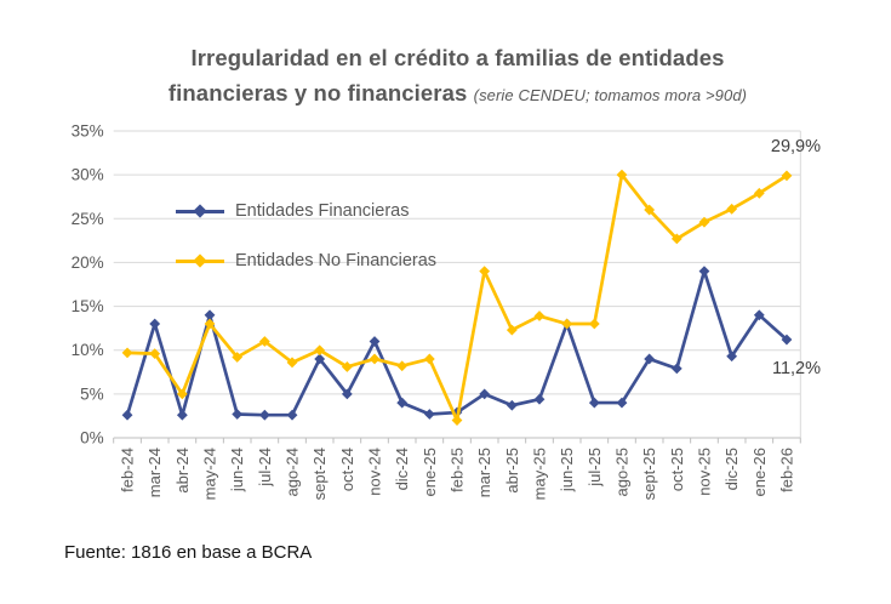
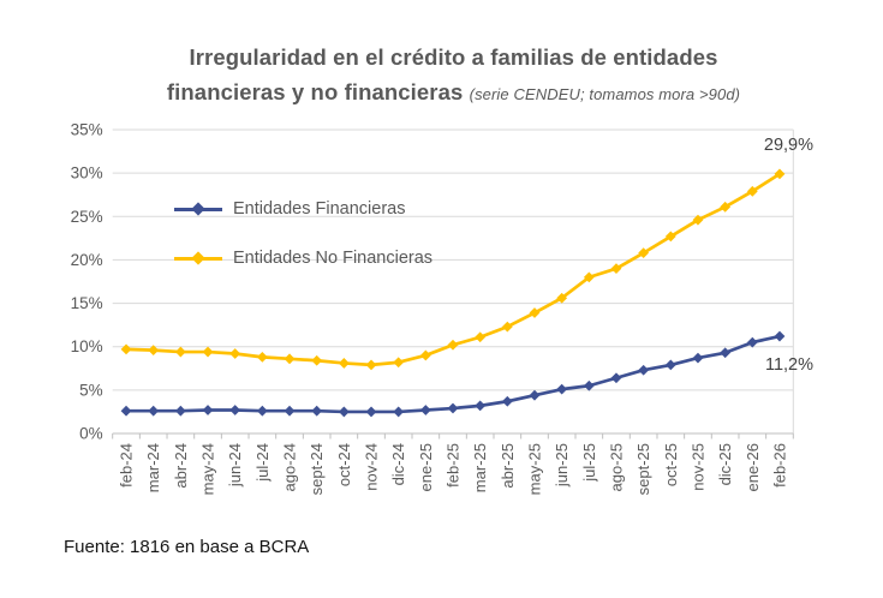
Entidades Financieras/mar-24: 13% -> 3%
Entidades No Financieras/abr-24: 5% -> 9%
Entidades Financieras/may-24: 14% -> 3%
Entidades No Financieras/may-24: 13% -> 9%
Entidades No Financieras/jul-24: 11% -> 9%
Entidades Financieras/sept-24: 9% -> 3%
Entidades No Financieras/sept-24: 10% -> 8%
Entidades Financieras/oct-24: 5% -> 2%
Entidades Financieras/nov-24: 11% -> 2%
Entidades No Financieras/nov-24: 9% -> 8%
Entidades Financieras/dic-24: 4% -> 2%
Entidades No Financieras/feb-25: 2% -> 10%
Entidades Financieras/mar-25: 5% -> 3%
Entidades No Financieras/mar-25: 19% -> 11%
Entidades Financieras/jun-25: 13% -> 5%
Entidades No Financieras/jun-25: 13% -> 16%
Entidades Financieras/jul-25: 4% -> 6%
Entidades No Financieras/jul-25: 13% -> 18%
Entidades Financieras/ago-25: 4% -> 6%
Entidades No Financieras/ago-25: 30% -> 19%
Entidades Financieras/sept-25: 9% -> 7%
Entidades No Financieras/sept-25: 26% -> 21%
Entidades Financieras/nov-25: 19% -> 9%
Entidades Financieras/ene-26: 14% -> 10%
